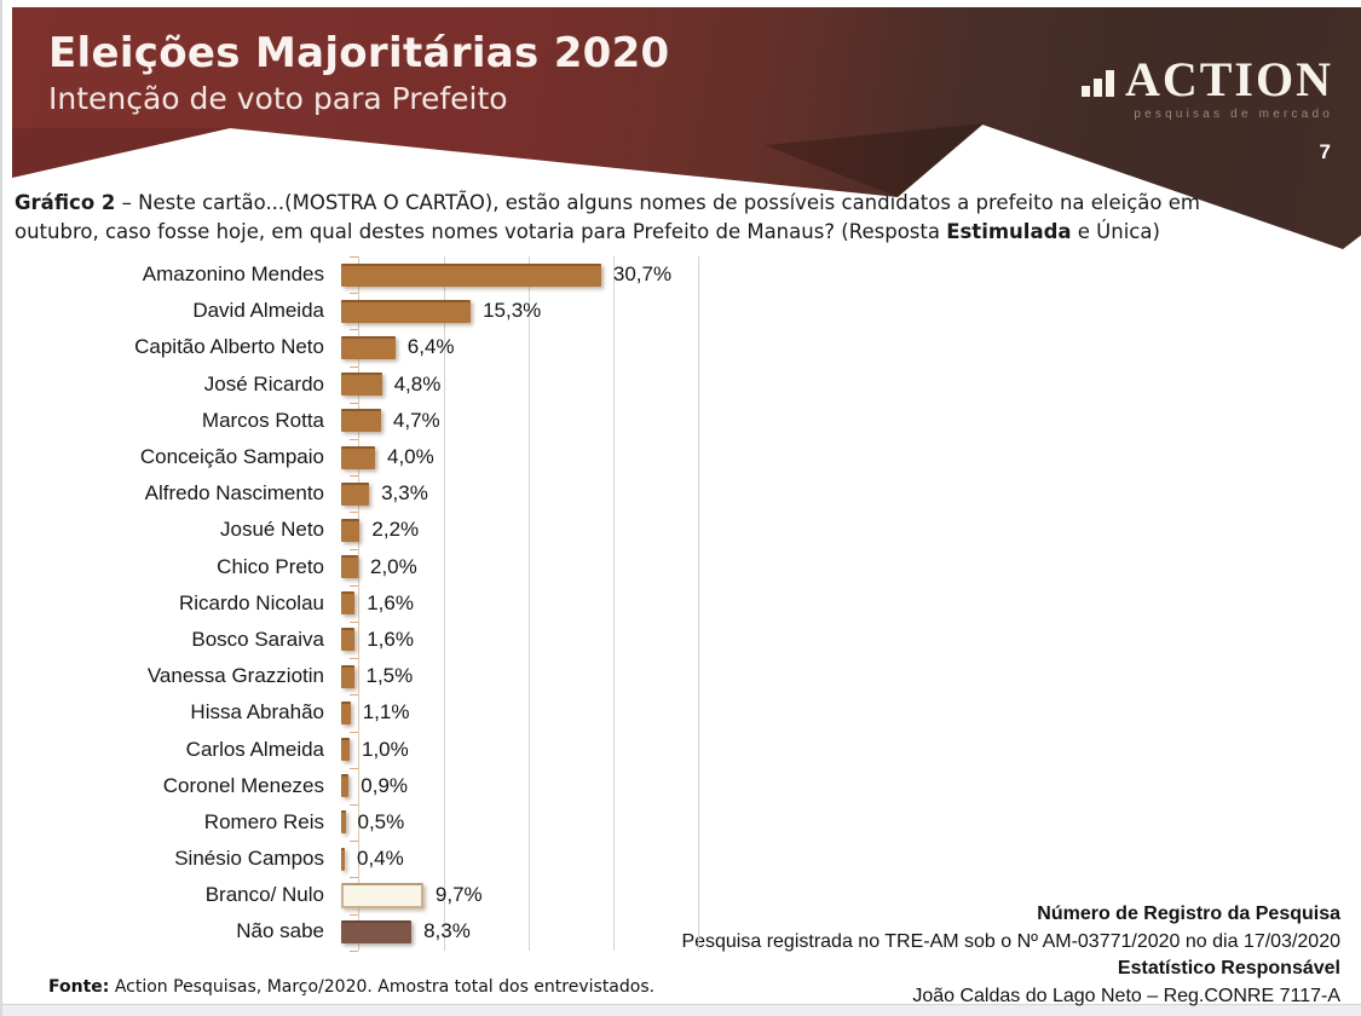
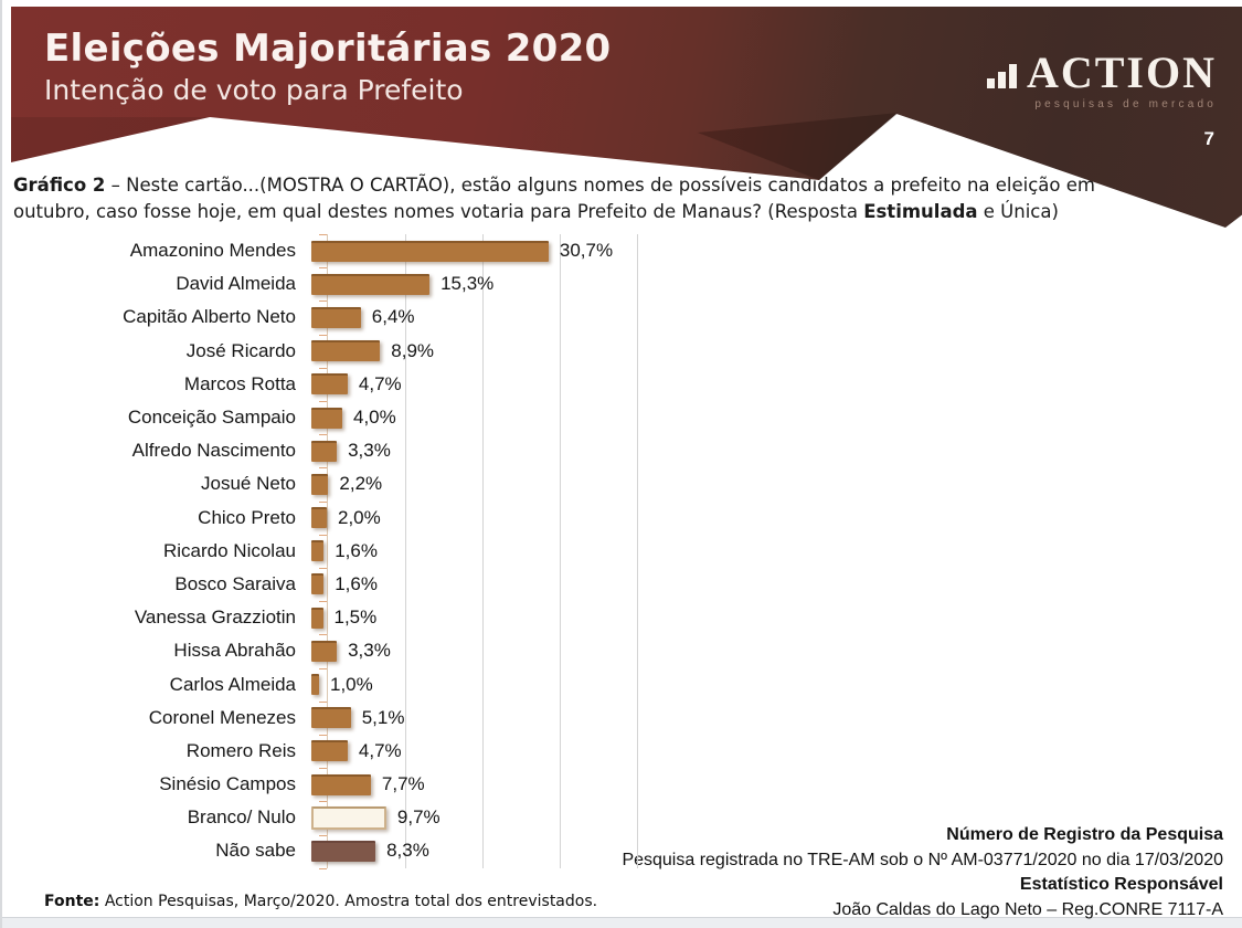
José Ricardo: 4,8% -> 8,9%
Hissa Abrahão: 1,1% -> 3,3%
Coronel Menezes: 0,9% -> 5,1%
Romero Reis: 0,5% -> 4,7%
Sinésio Campos: 0,4% -> 7,7%
